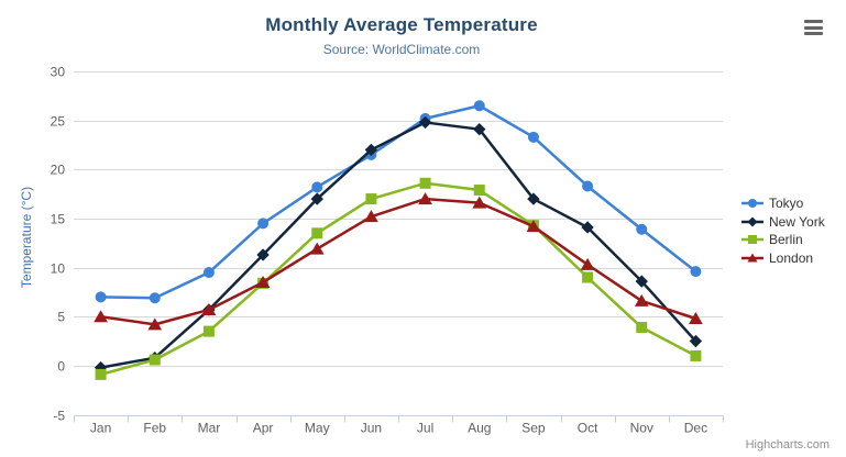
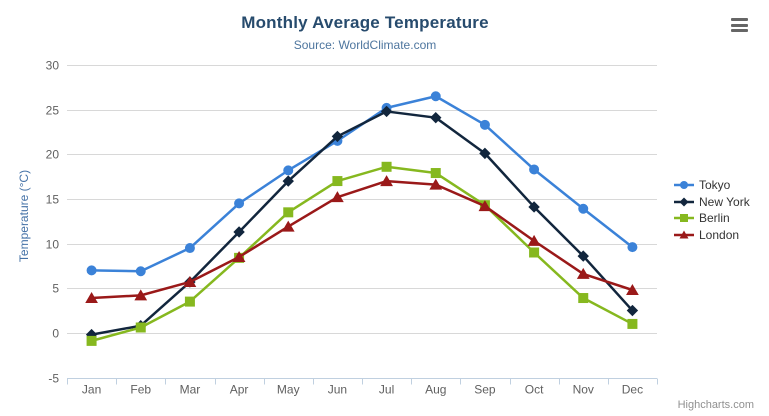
London/Jan: 5 -> 4
New York/Sep: 17 -> 20
